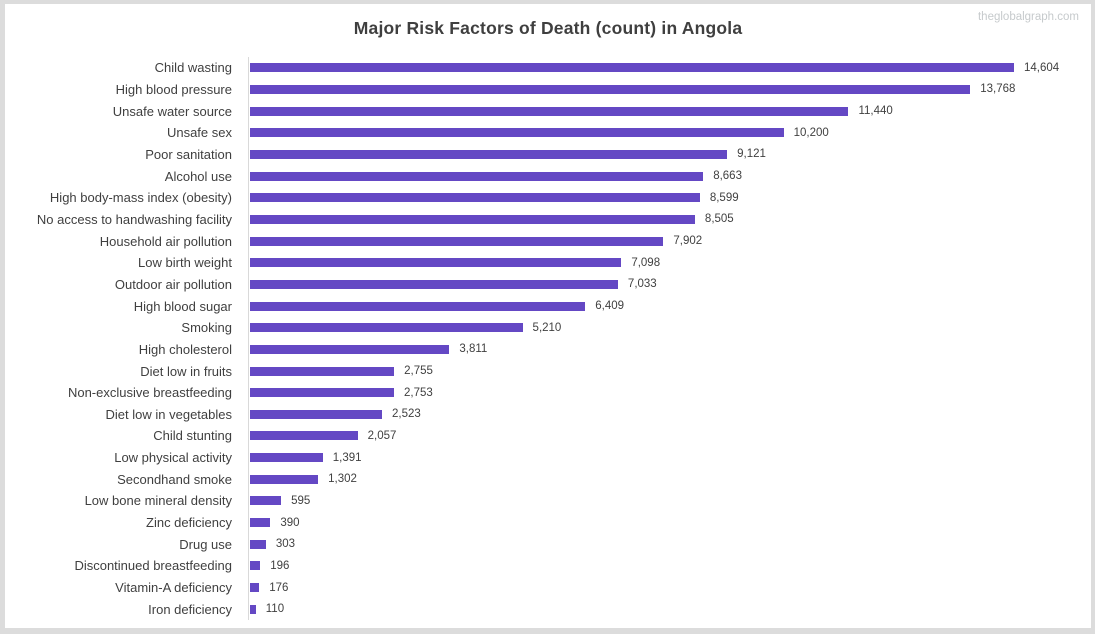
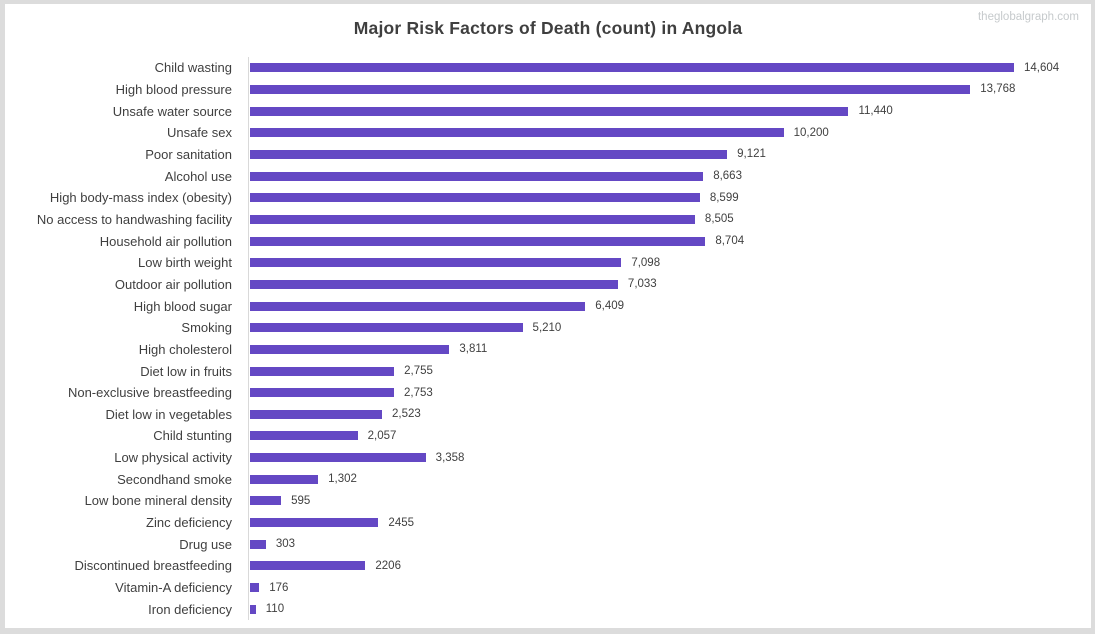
Household air pollution: 7,902 -> 8,704
Low physical activity: 1,391 -> 3,358
Zinc deficiency: 390 -> 2455
Discontinued breastfeeding: 196 -> 2206
